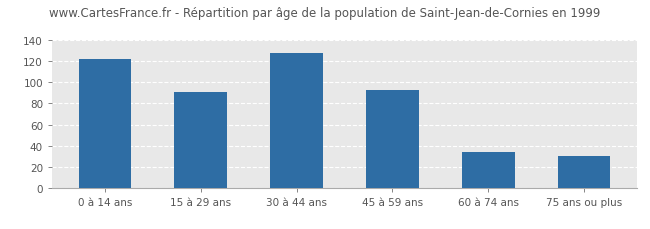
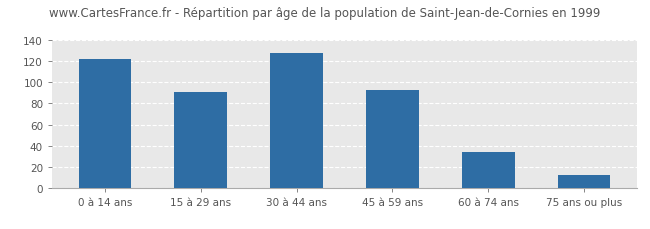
75 ans ou plus: 30 -> 12
